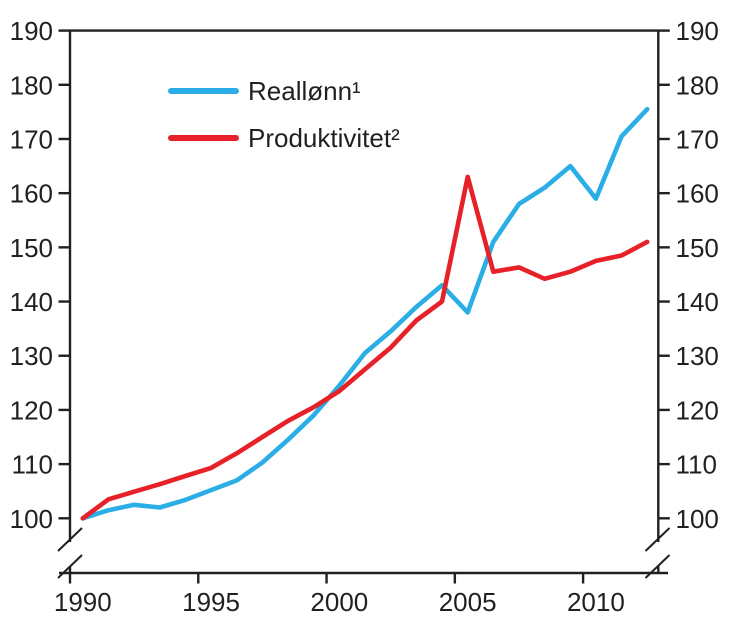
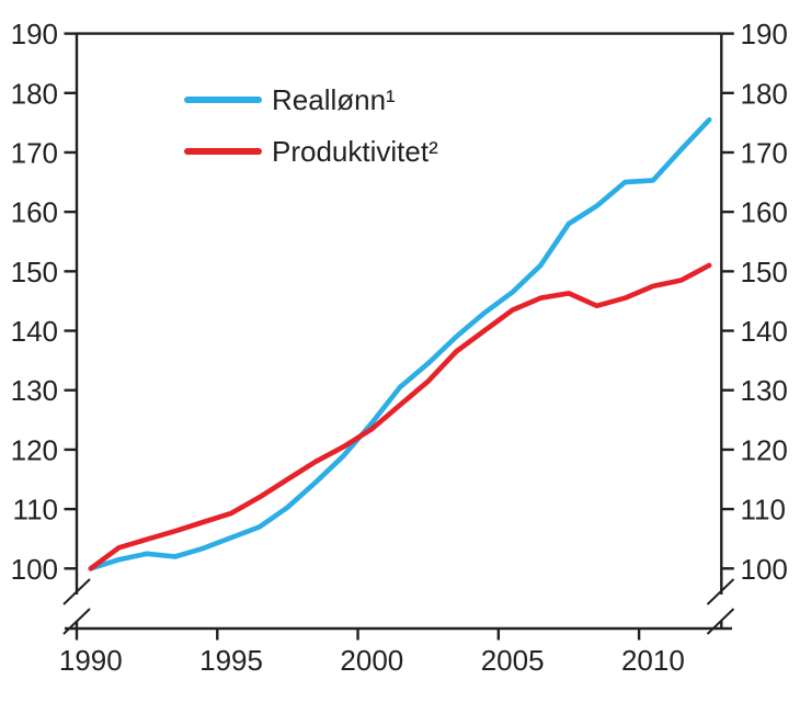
Reallønn¹/2005: 138 -> 146
Produktivitet²/2005: 163 -> 144
Reallønn¹/2010: 159 -> 165
